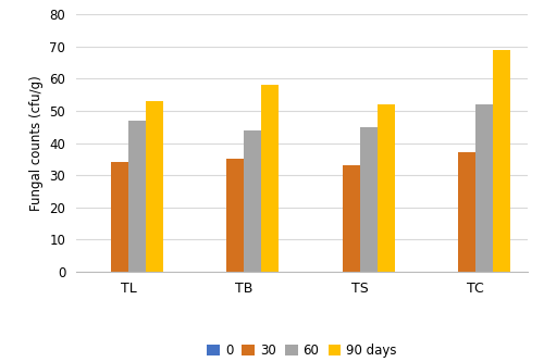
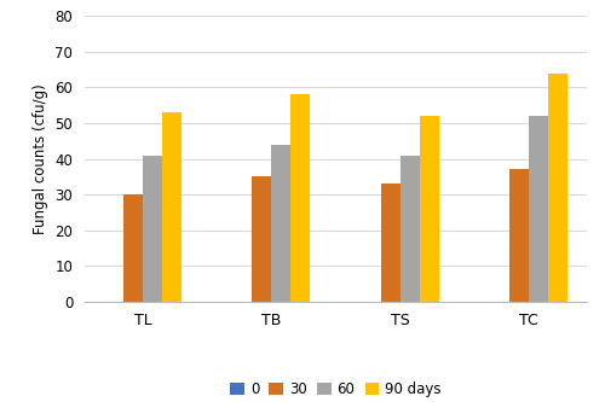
30/TL: 34 -> 30
60/TL: 47 -> 41
60/TS: 45 -> 41
90 days/TC: 69 -> 64
